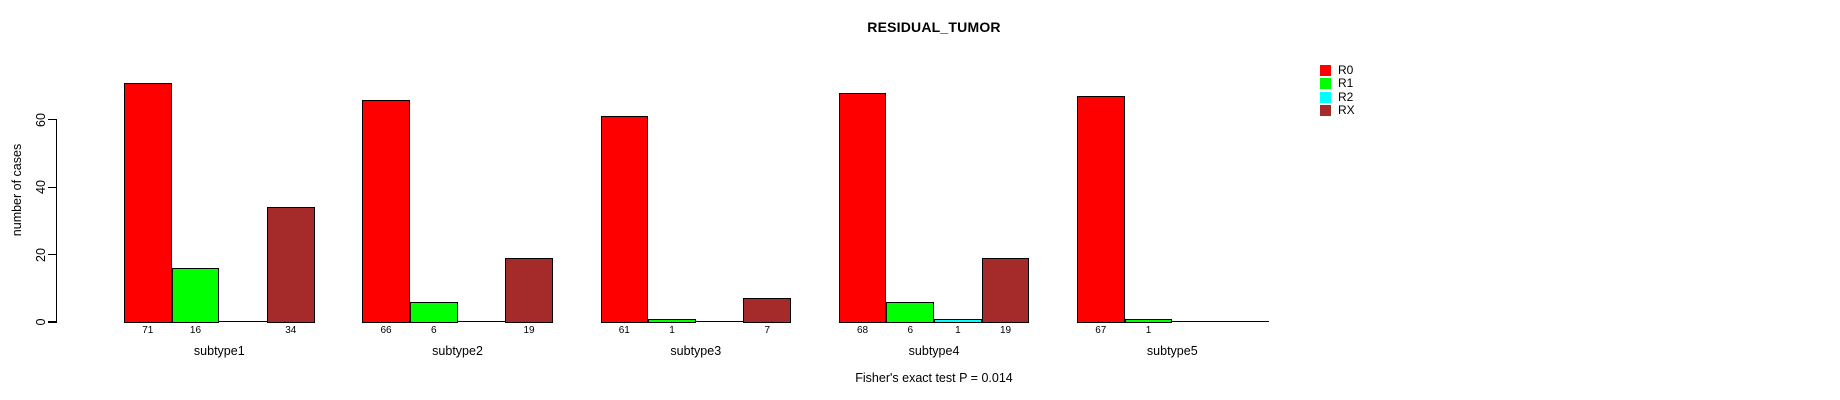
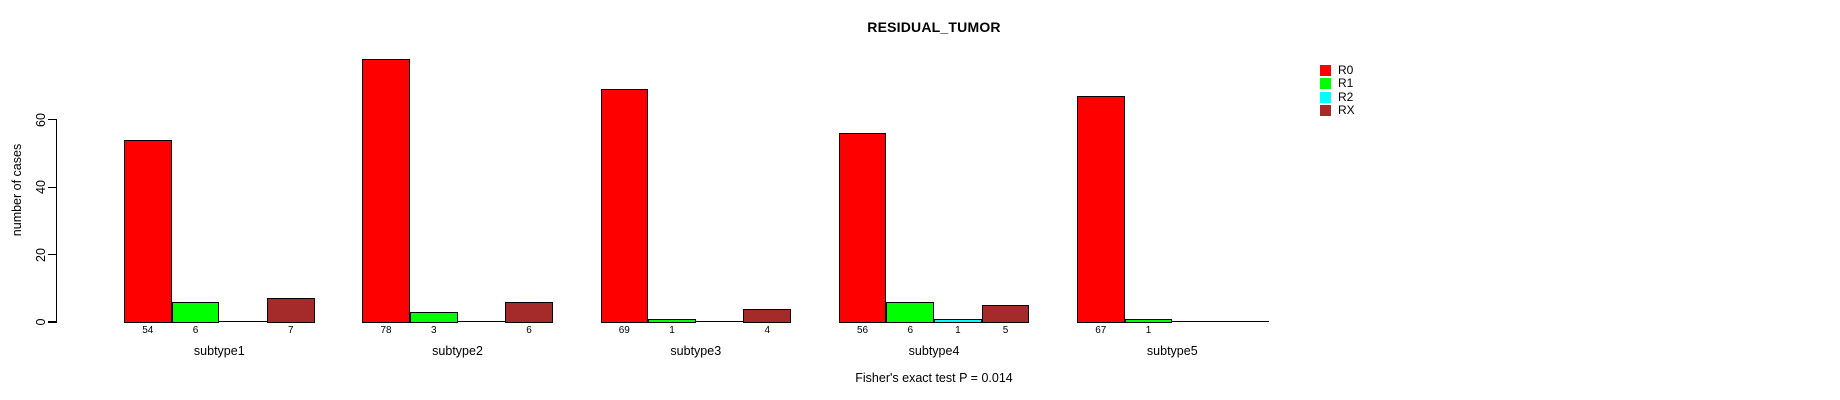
R0/subtype1: 71 -> 54
R1/subtype1: 16 -> 6
RX/subtype1: 34 -> 7
R0/subtype2: 66 -> 78
R1/subtype2: 6 -> 3
RX/subtype2: 19 -> 6
R0/subtype3: 61 -> 69
RX/subtype3: 7 -> 4
R0/subtype4: 68 -> 56
RX/subtype4: 19 -> 5
